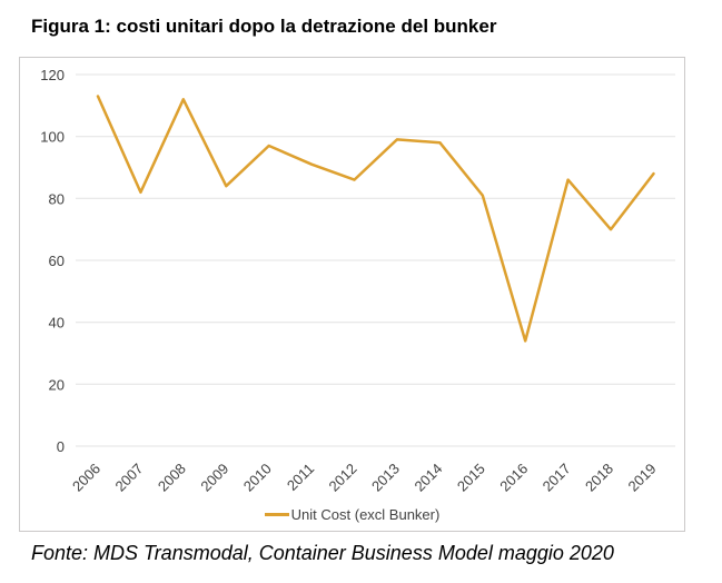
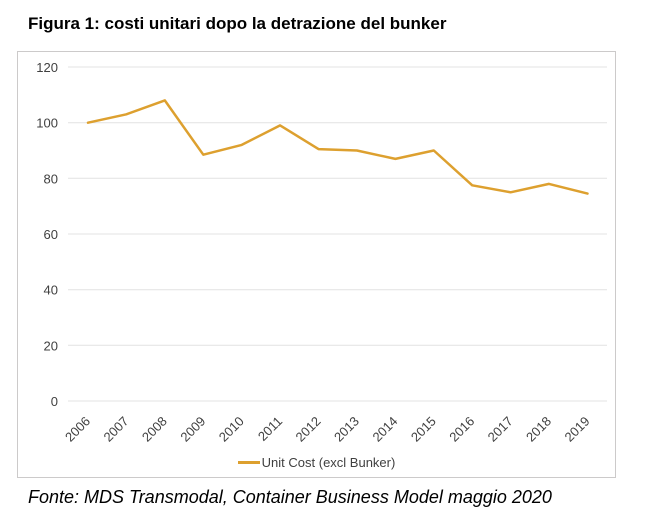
2006: 113 -> 100
2007: 82 -> 103
2008: 112 -> 108
2009: 84 -> 88
2010: 97 -> 92
2011: 91 -> 99
2012: 86 -> 90
2013: 99 -> 90
2014: 98 -> 87
2015: 81 -> 90
2016: 34 -> 78
2017: 86 -> 75
2018: 70 -> 78
2019: 88 -> 74
